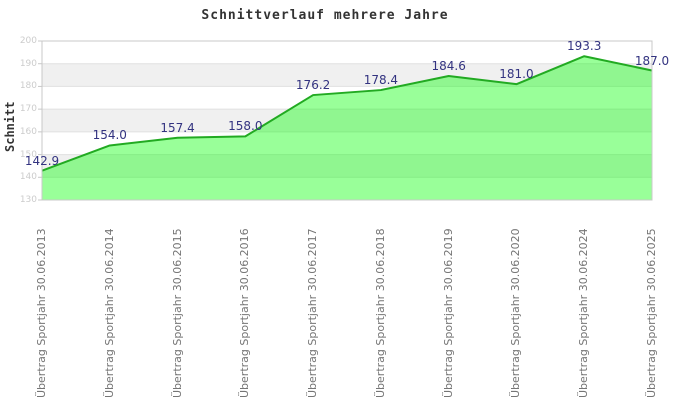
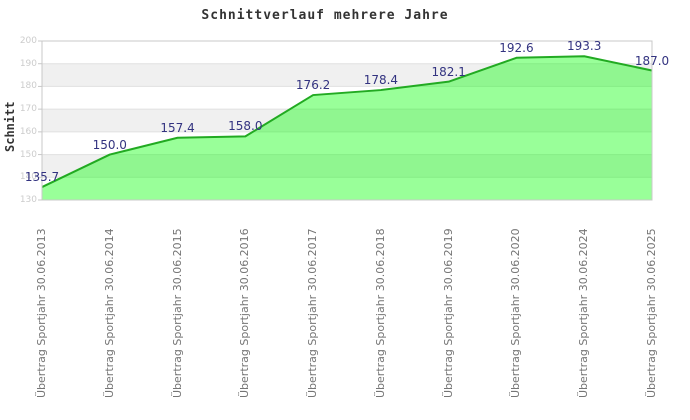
Übertrag Sportjahr 30.06.2013: 142.9 -> 135.7
Übertrag Sportjahr 30.06.2014: 154.0 -> 150.0
Übertrag Sportjahr 30.06.2019: 184.6 -> 182.1
Übertrag Sportjahr 30.06.2020: 181.0 -> 192.6
